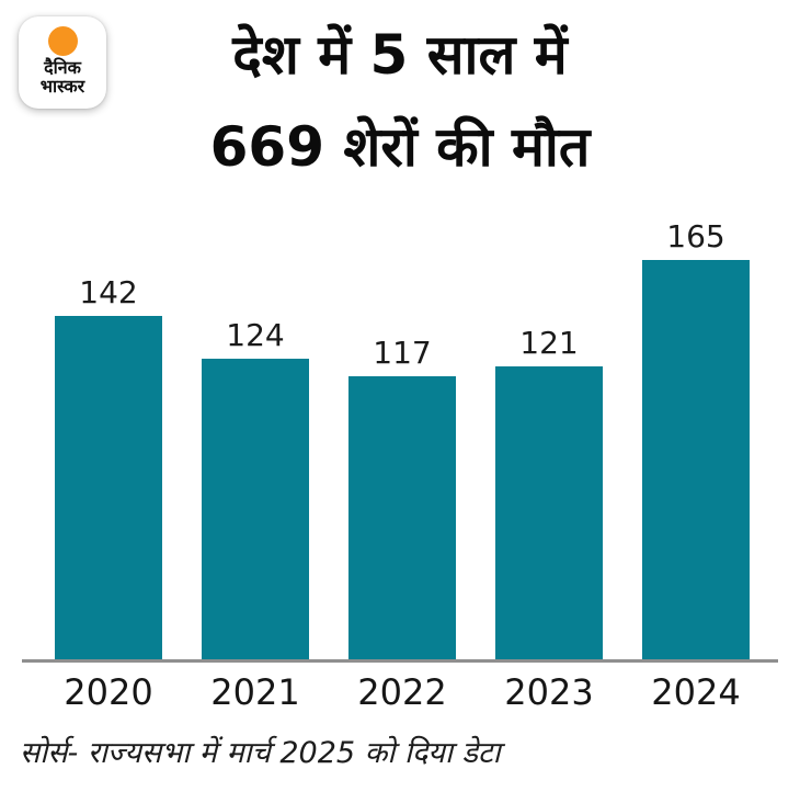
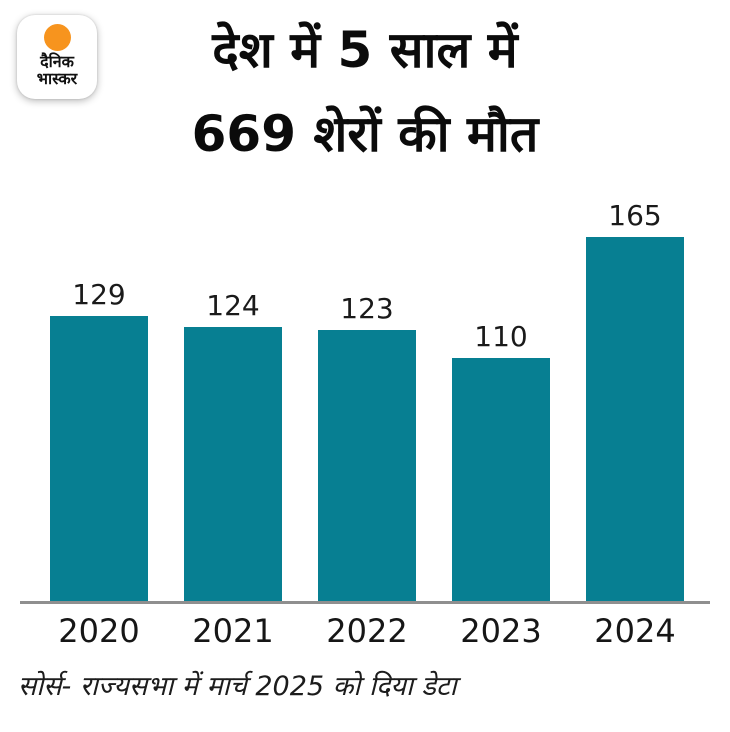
2020: 142 -> 129
2022: 117 -> 123
2023: 121 -> 110
